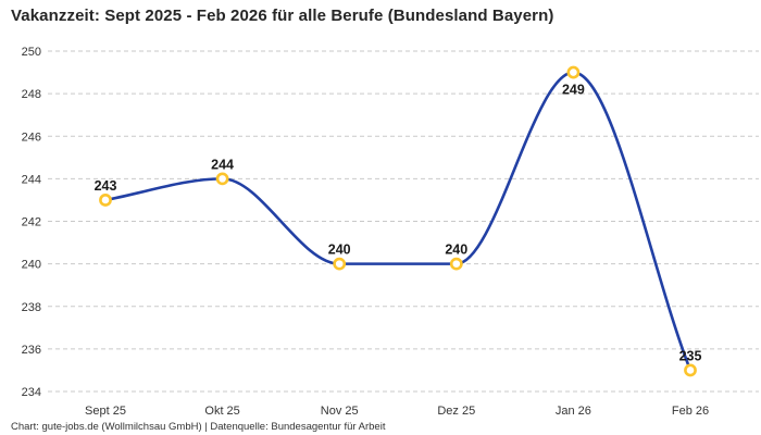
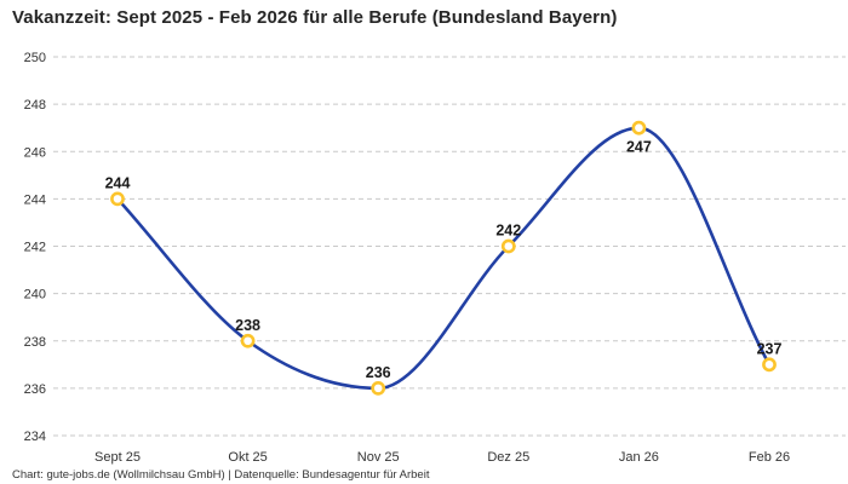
Sept 25: 243 -> 244
Okt 25: 244 -> 238
Nov 25: 240 -> 236
Dez 25: 240 -> 242
Jan 26: 249 -> 247
Feb 26: 235 -> 237
